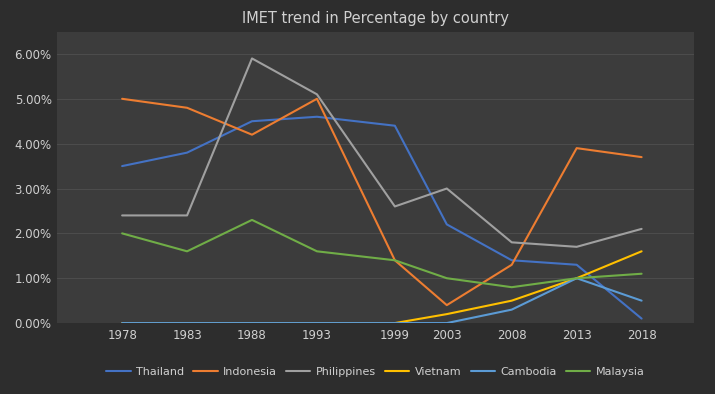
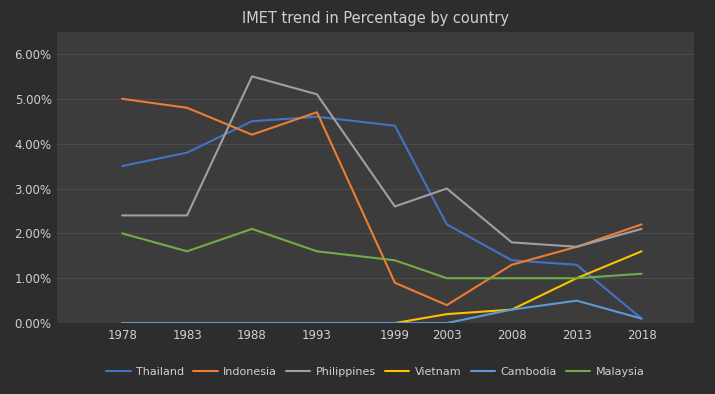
Philippines/1988: 5.9% -> 5.5%
Malaysia/1988: 2.3% -> 2.1%
Indonesia/1993: 5.0% -> 4.7%
Indonesia/1999: 1.4% -> 0.9%
Vietnam/2008: 0.5% -> 0.3%
Malaysia/2008: 0.8% -> 1.0%
Indonesia/2013: 3.9% -> 1.7%
Cambodia/2013: 1.0% -> 0.5%
Indonesia/2018: 3.7% -> 2.2%
Cambodia/2018: 0.5% -> 0.1%
